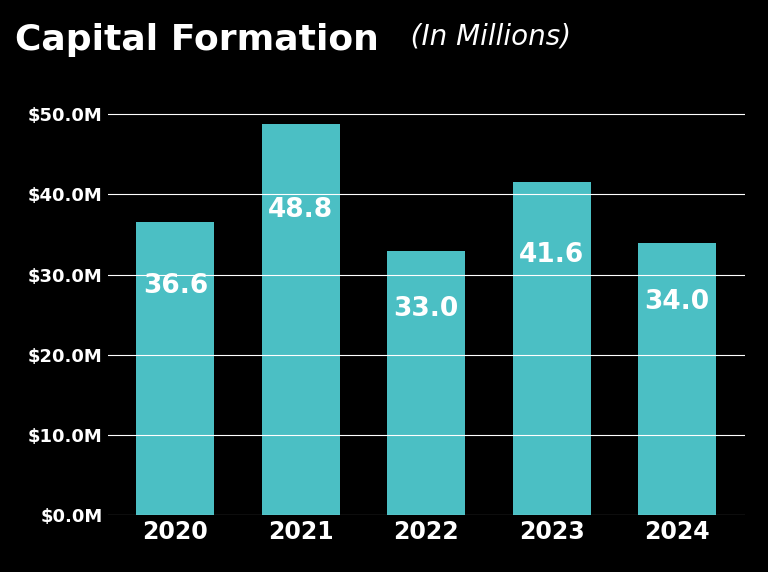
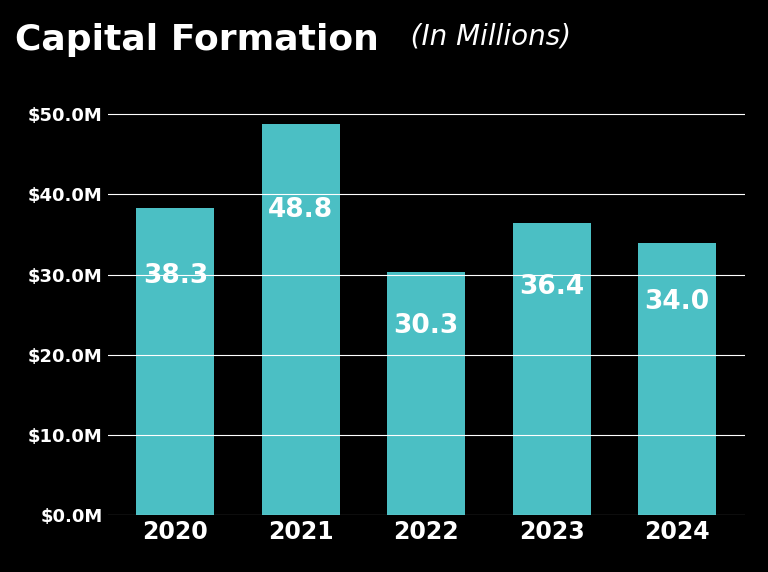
2020: 36.6 -> 38.3
2022: 33.0 -> 30.3
2023: 41.6 -> 36.4
